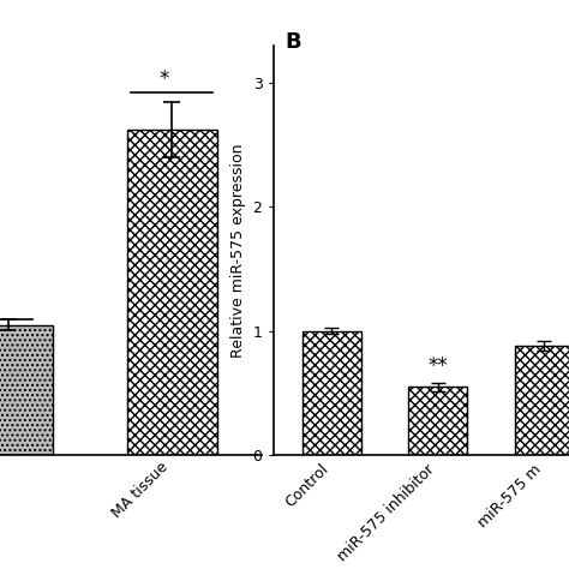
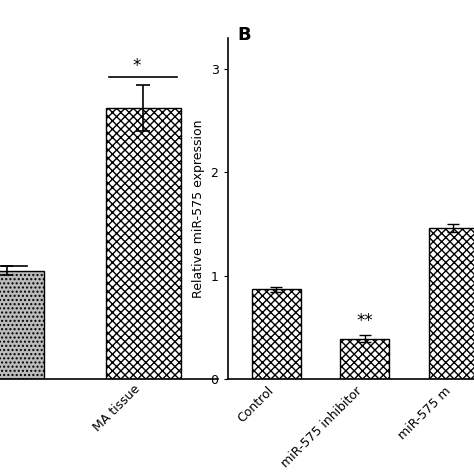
Control: 1.00 -> 0.87
miR-575 inhibitor: 0.55 -> 0.39
miR-575 m: 0.88 -> 1.46
